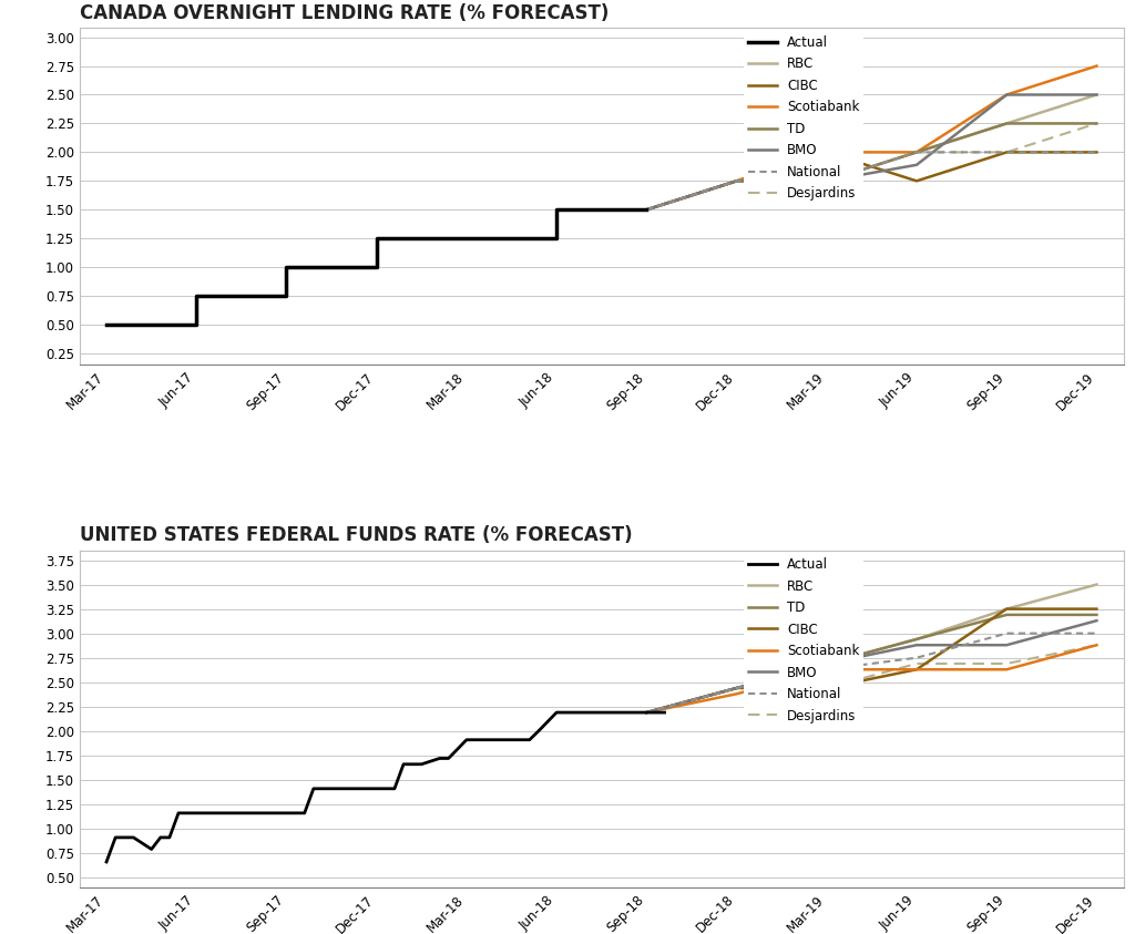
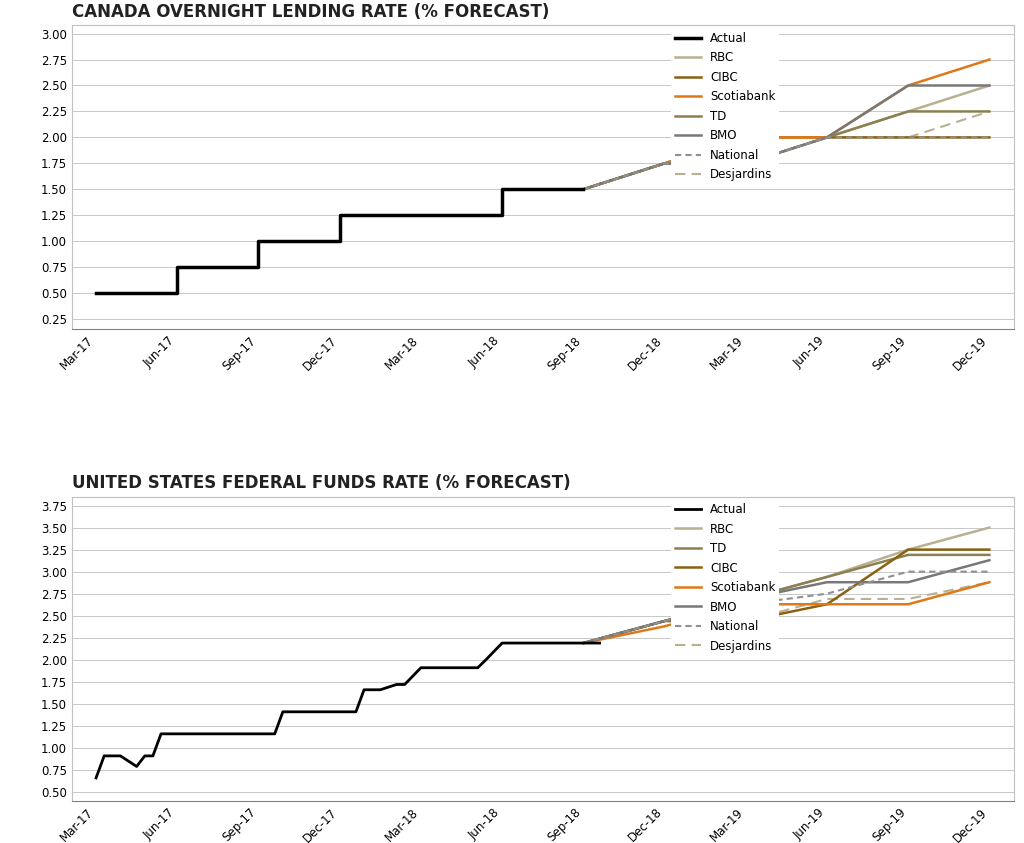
CANADA OVERNIGHT LENDING RATE (% FORECAST)/CIBC/Jun-19: 1.75 -> 2.00
CANADA OVERNIGHT LENDING RATE (% FORECAST)/BMO/Jun-19: 1.89 -> 2.00
